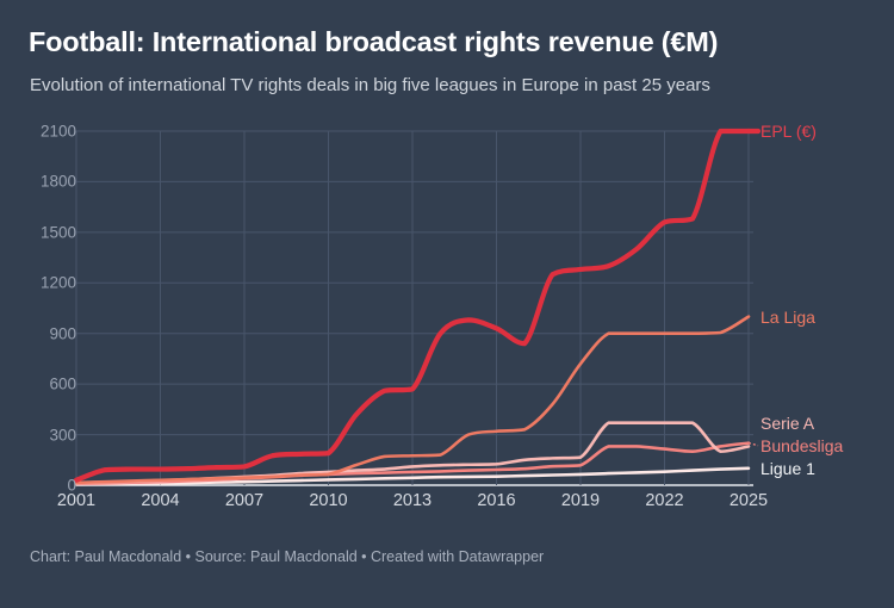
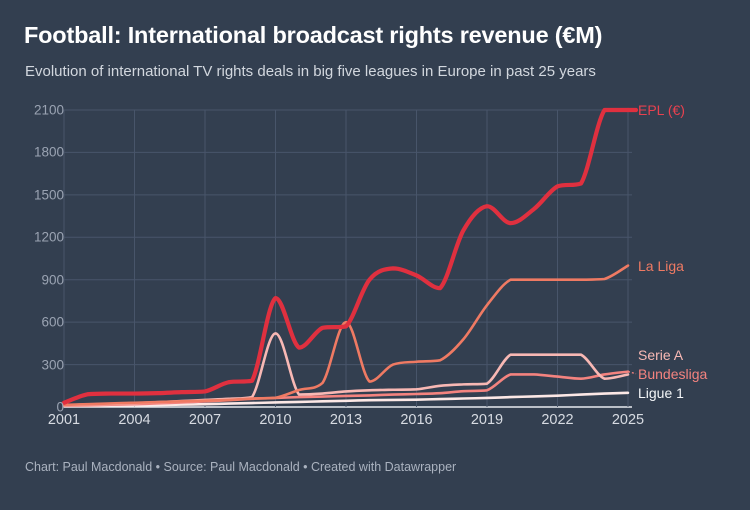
EPL (€)/2010: 190 -> 770
Serie A/2010: 80 -> 520
La Liga/2013: 180 -> 600
EPL (€)/2019: 1280 -> 1420
